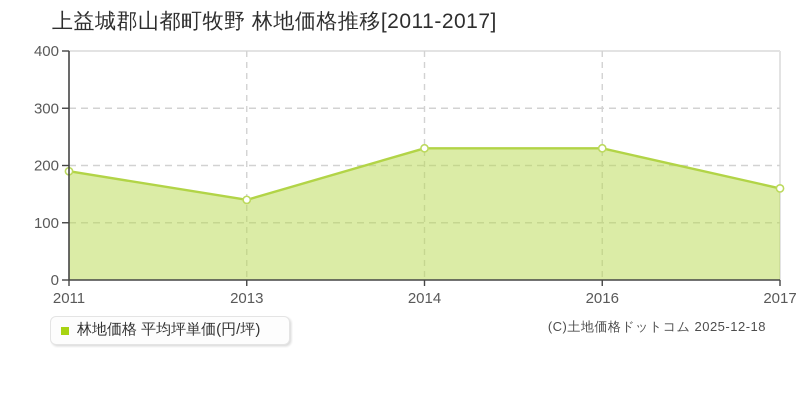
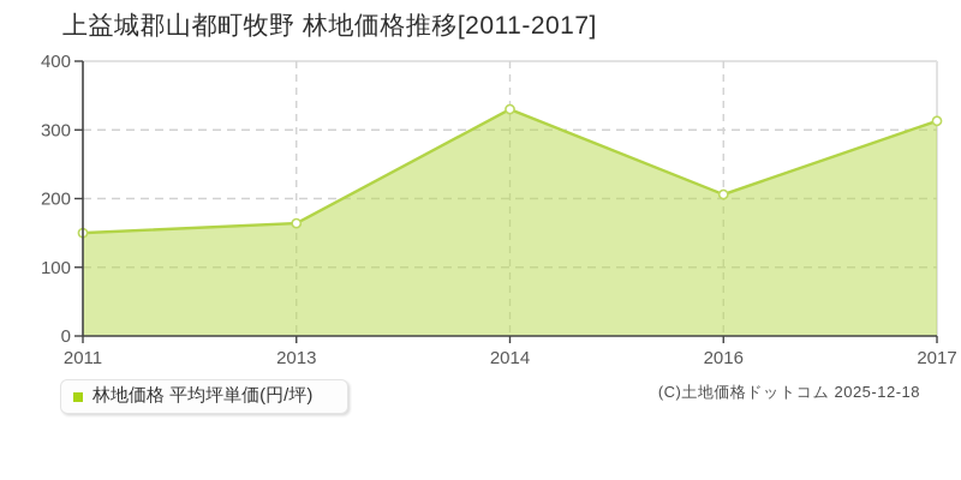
2011: 190 -> 150
2013: 140 -> 160
2014: 230 -> 330
2016: 230 -> 210
2017: 160 -> 310
